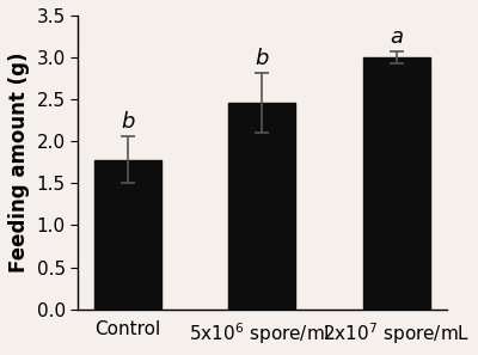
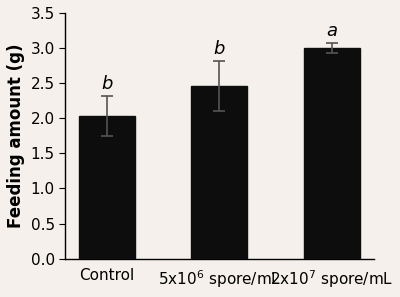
Control: 1.78 -> 2.03
